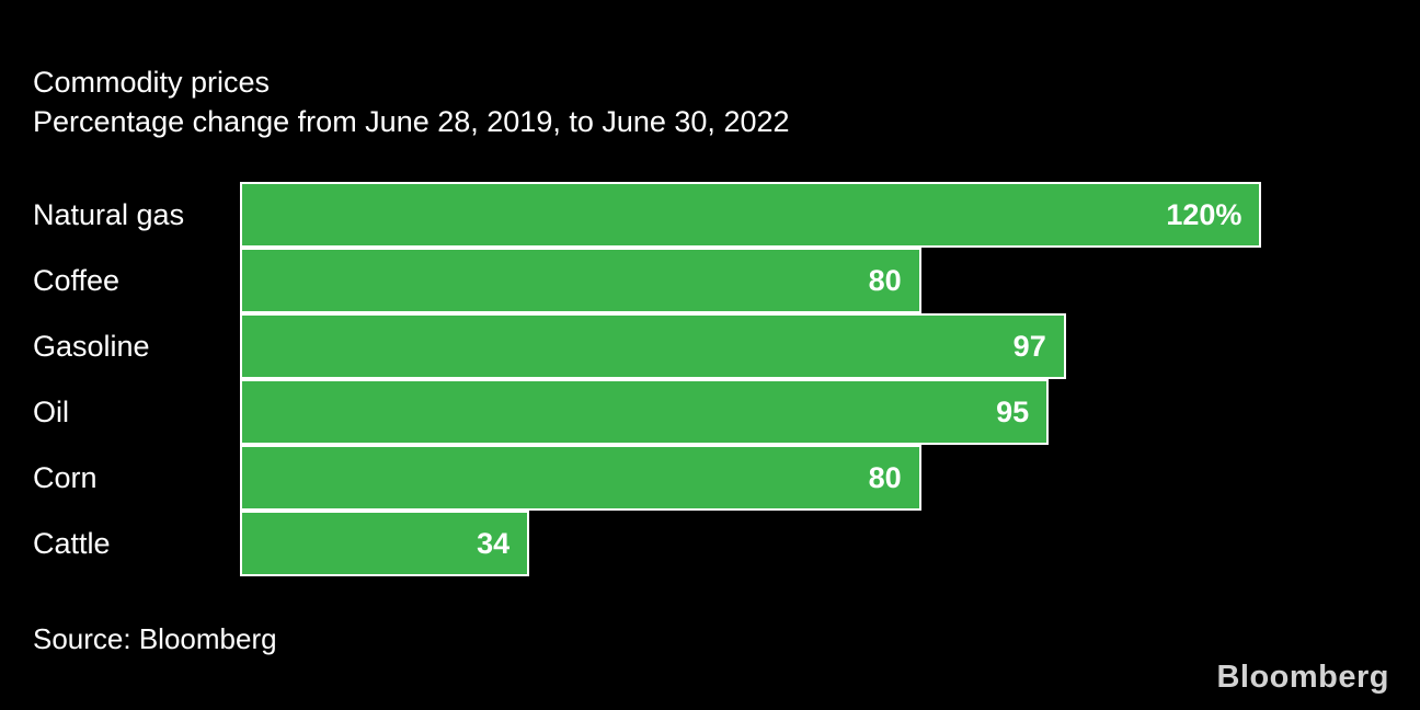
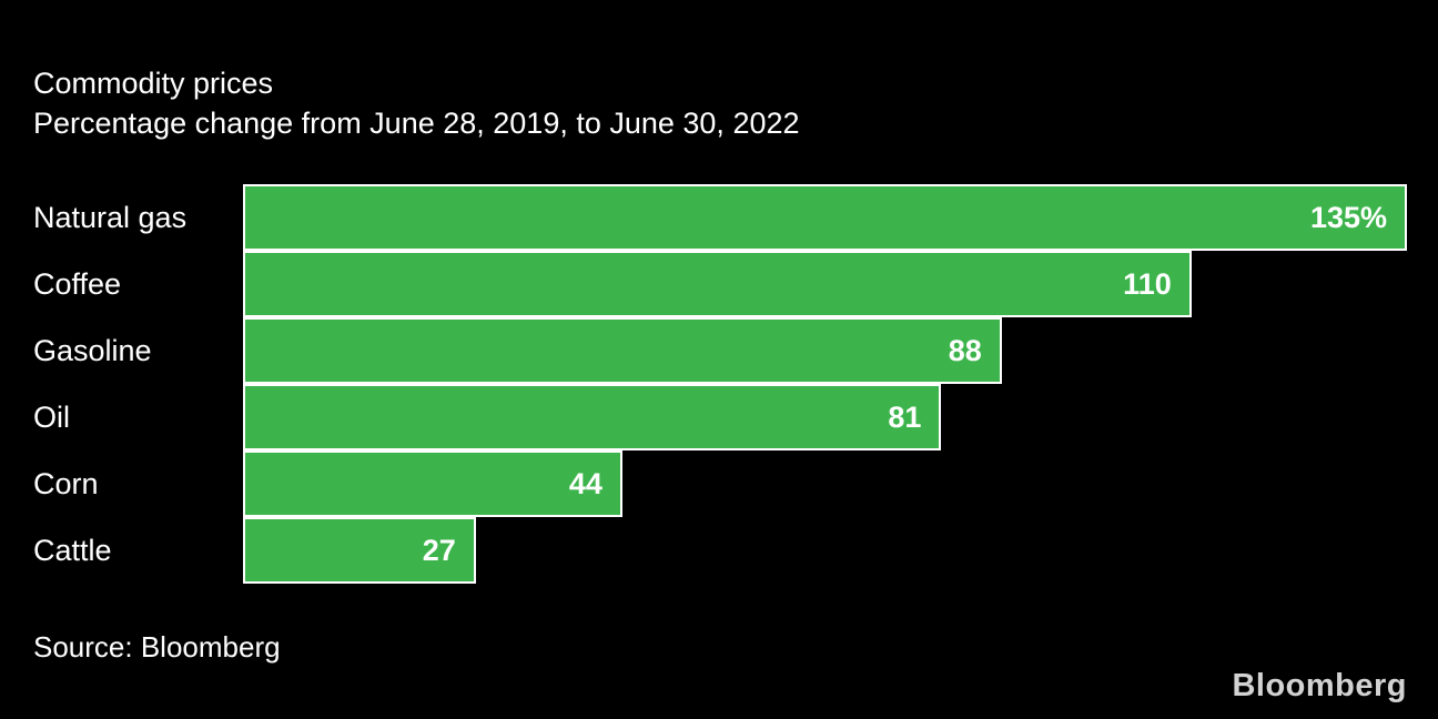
Natural gas: 120% -> 135%
Coffee: 80 -> 110
Gasoline: 97 -> 88
Oil: 95 -> 81
Corn: 80 -> 44
Cattle: 34 -> 27
